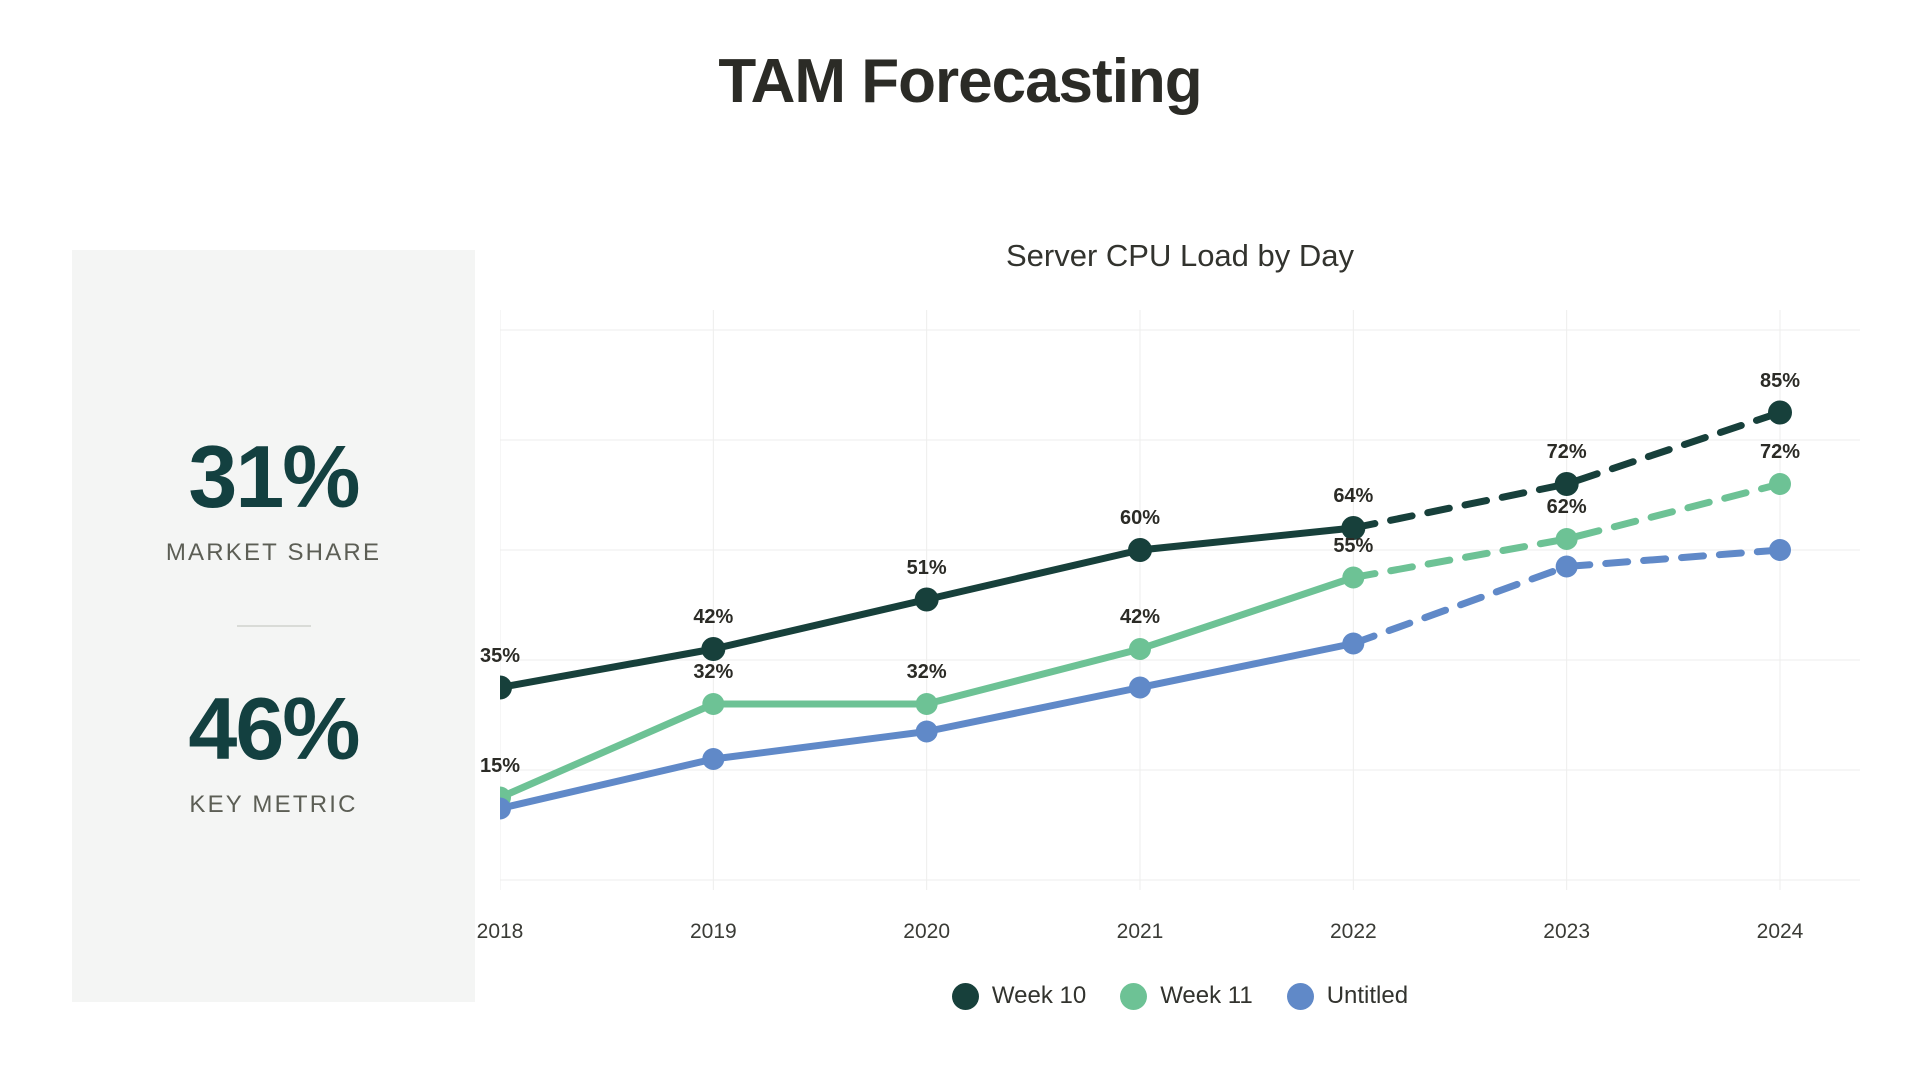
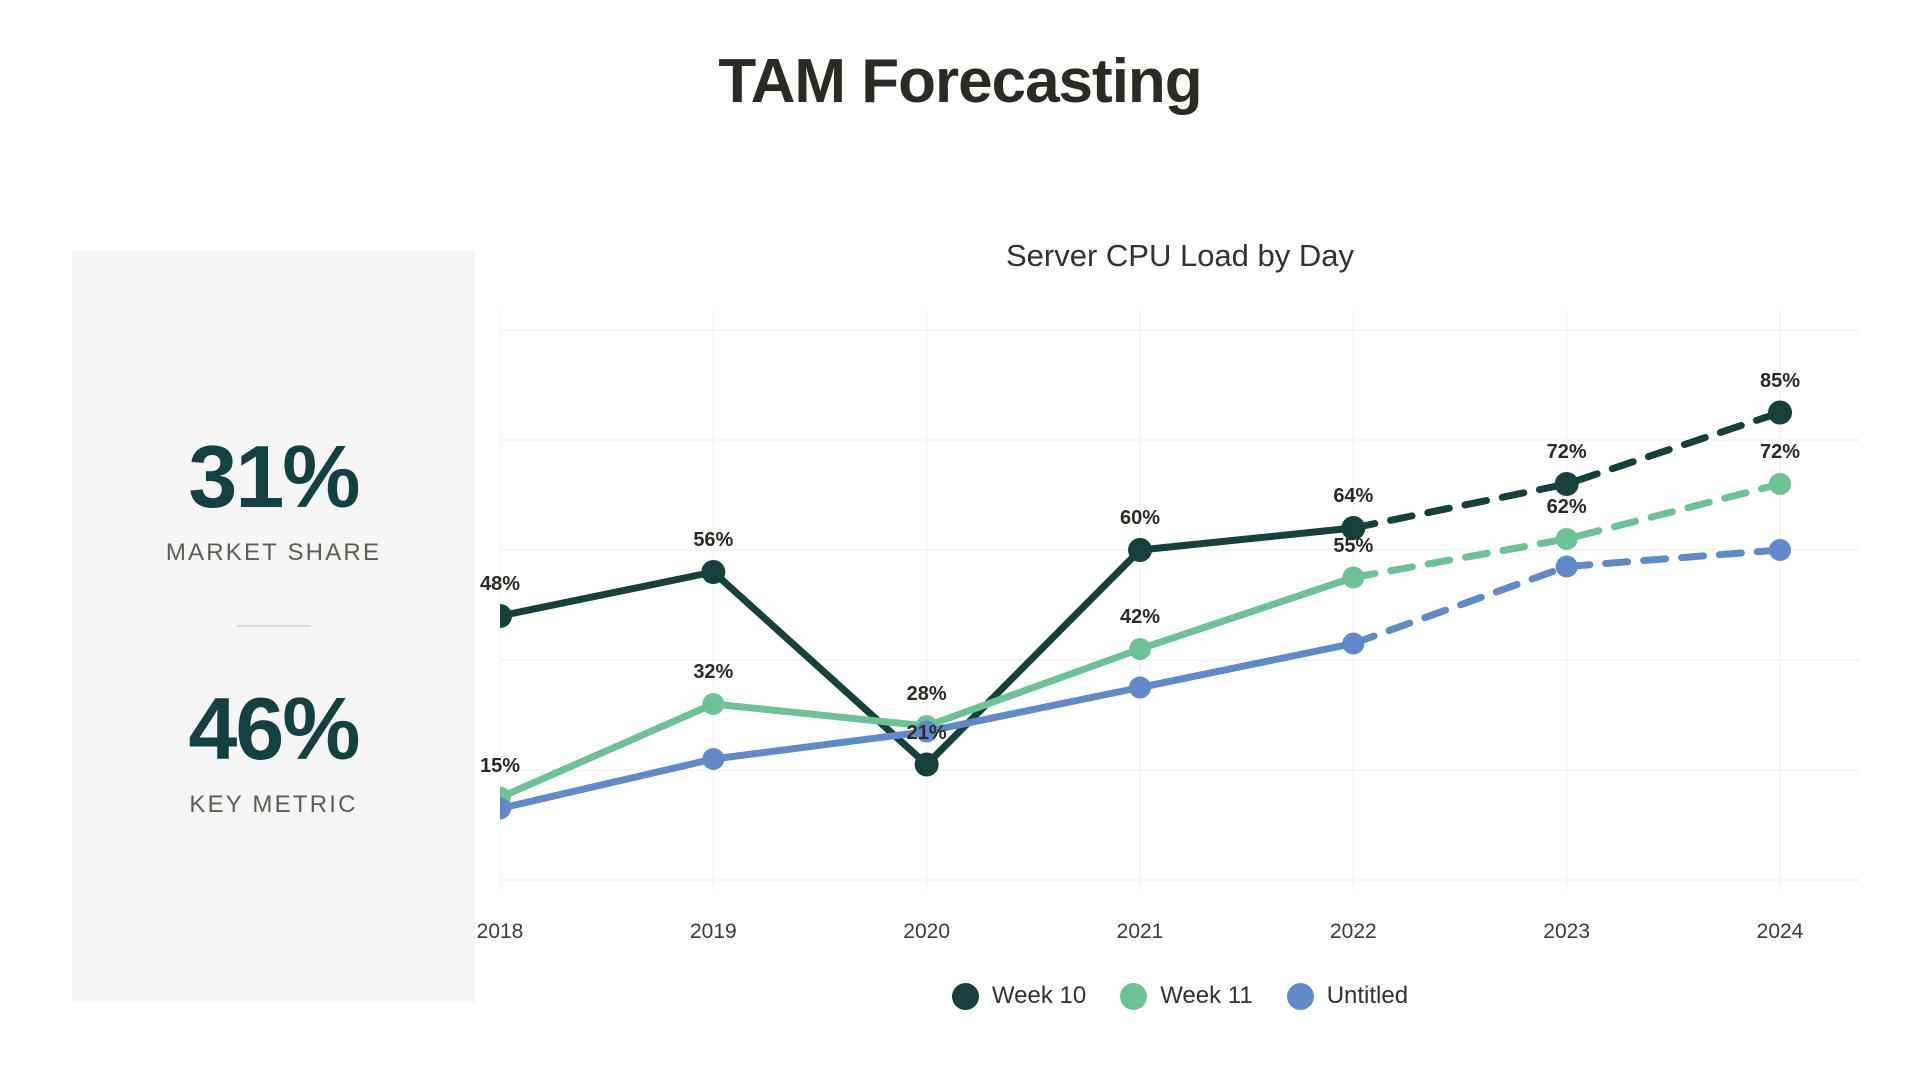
Week 10/2018: 35% -> 48%
Week 10/2019: 42% -> 56%
Week 10/2020: 51% -> 21%
Week 11/2020: 32% -> 28%
